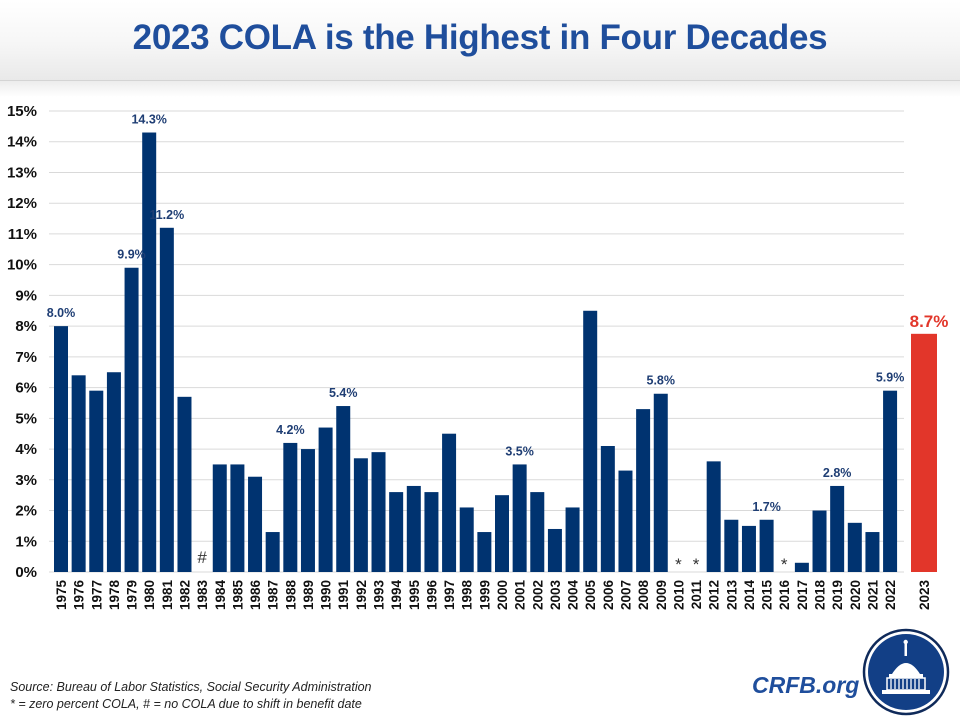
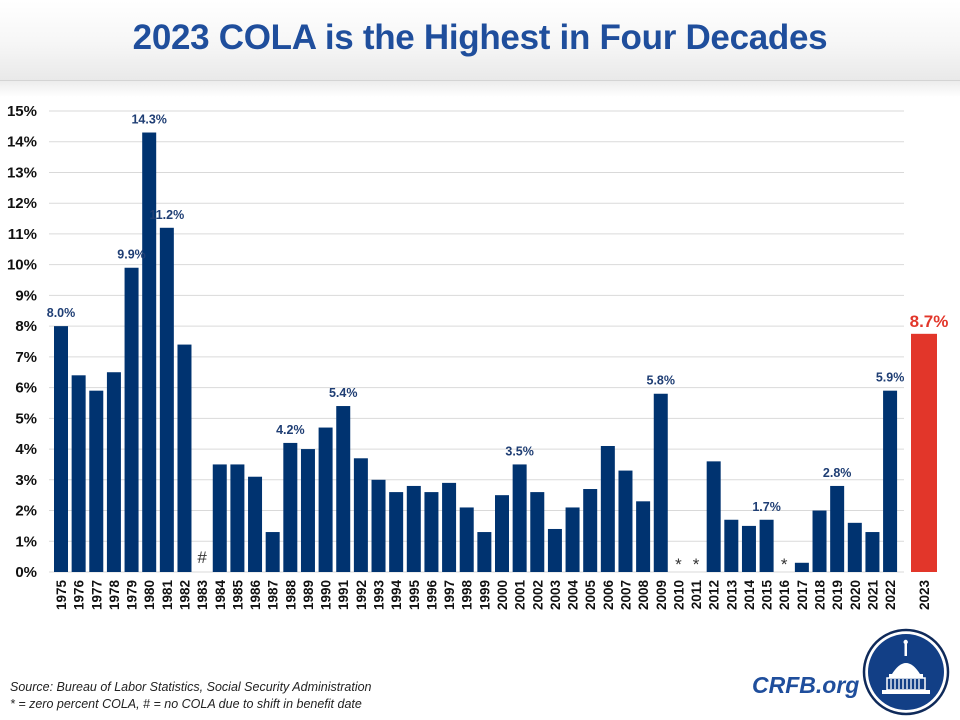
1982: 5.7% -> 7.4%
1993: 3.9% -> 3.0%
1997: 4.5% -> 2.9%
2005: 8.5% -> 2.7%
2008: 5.3% -> 2.3%
